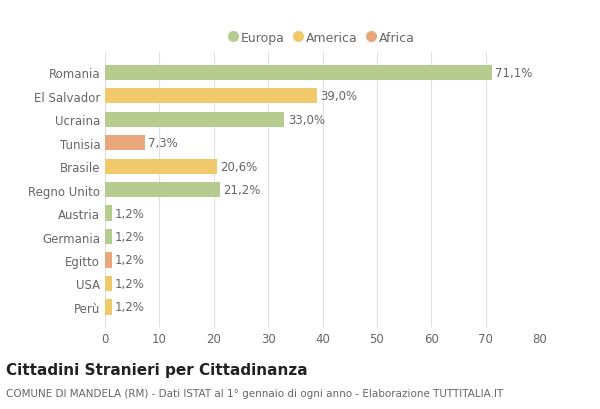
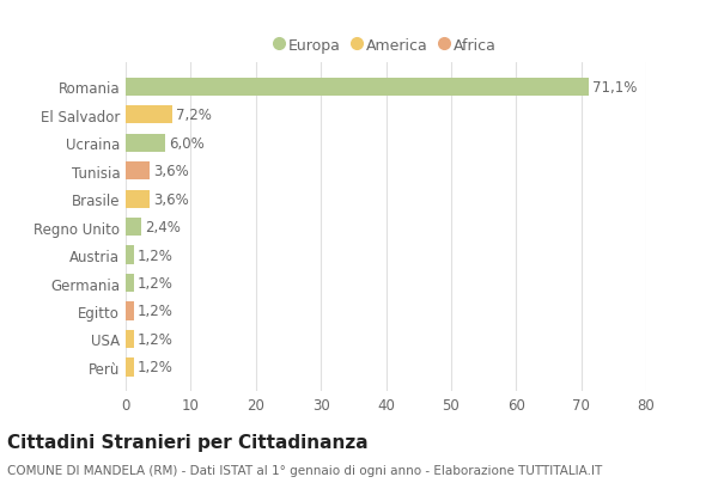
El Salvador: 39,0% -> 7,2%
Ucraina: 33,0% -> 6,0%
Tunisia: 7,3% -> 3,6%
Brasile: 20,6% -> 3,6%
Regno Unito: 21,2% -> 2,4%
